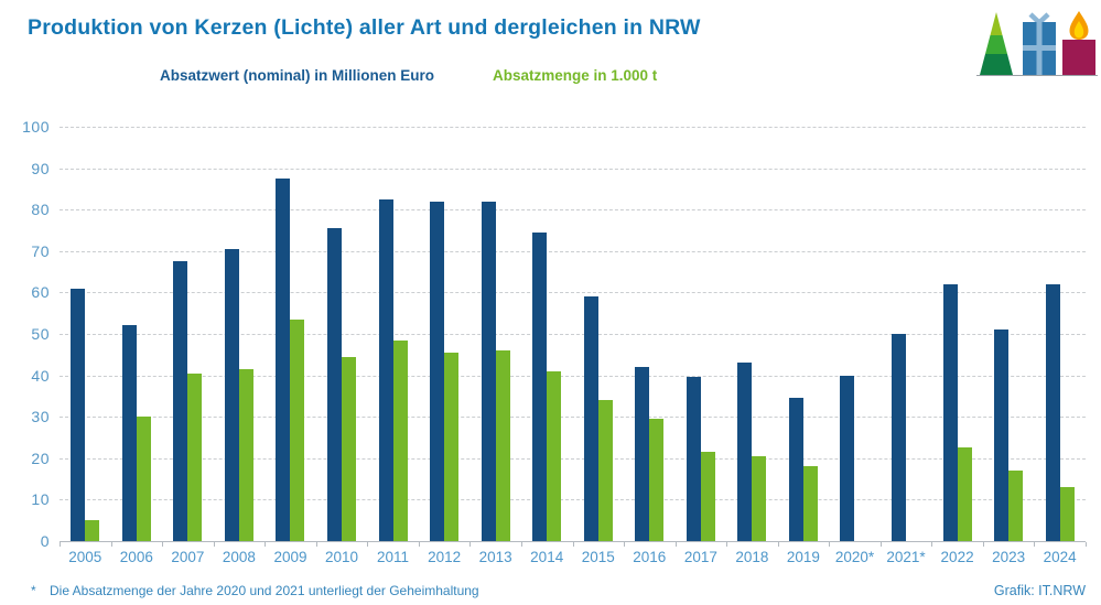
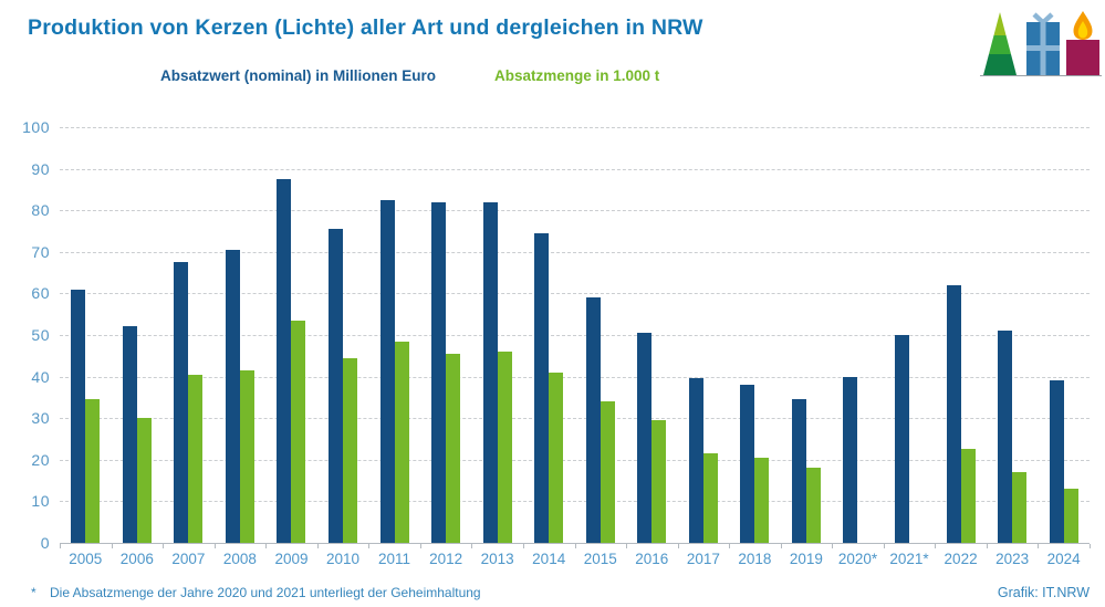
Absatzmenge in 1.000 t/2005: 5 -> 34
Absatzwert (nominal) in Millionen Euro/2016: 42 -> 50
Absatzwert (nominal) in Millionen Euro/2018: 43 -> 38
Absatzwert (nominal) in Millionen Euro/2024: 62 -> 39
